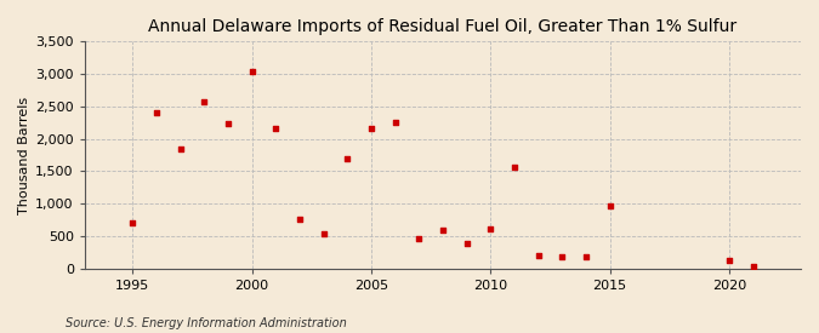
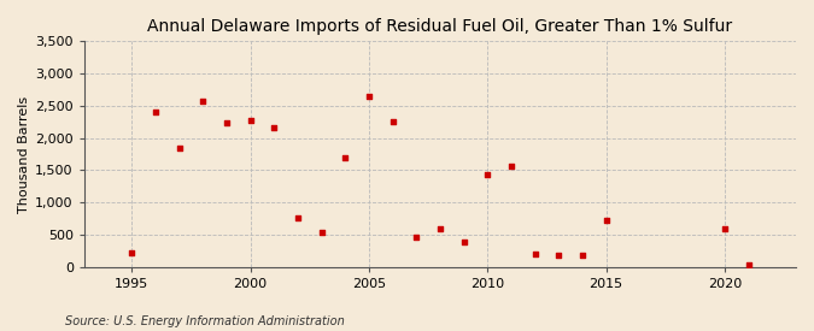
1995: 700 -> 220
2000: 3,040 -> 2,280
2005: 2,160 -> 2,640
2010: 620 -> 1,440
2015: 960 -> 720
2020: 130 -> 600
